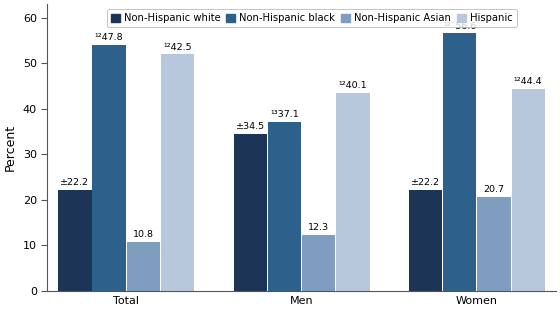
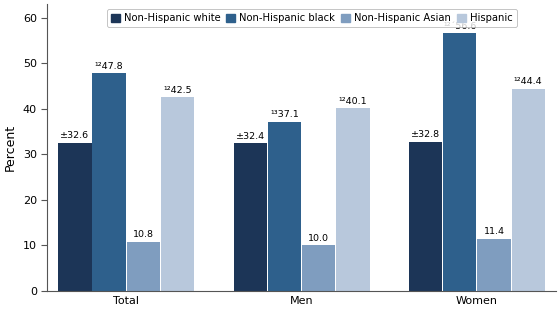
Non-Hispanic white/Total: ±22.2 -> ±32.6
Non-Hispanic black/Total: 54.0 -> 47.8
Hispanic/Total: 52.0 -> 42.5
Non-Hispanic white/Men: ±34.5 -> ±32.4
Non-Hispanic Asian/Men: 12.3 -> 10.0
Hispanic/Men: 43.5 -> 40.1
Non-Hispanic white/Women: ±22.2 -> ±32.8
Non-Hispanic Asian/Women: 20.7 -> 11.4
